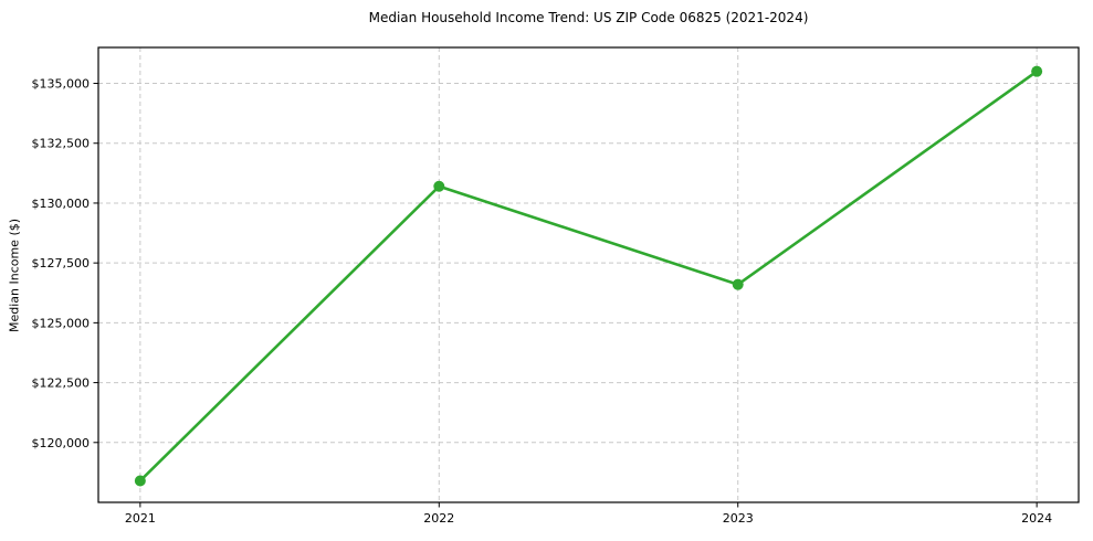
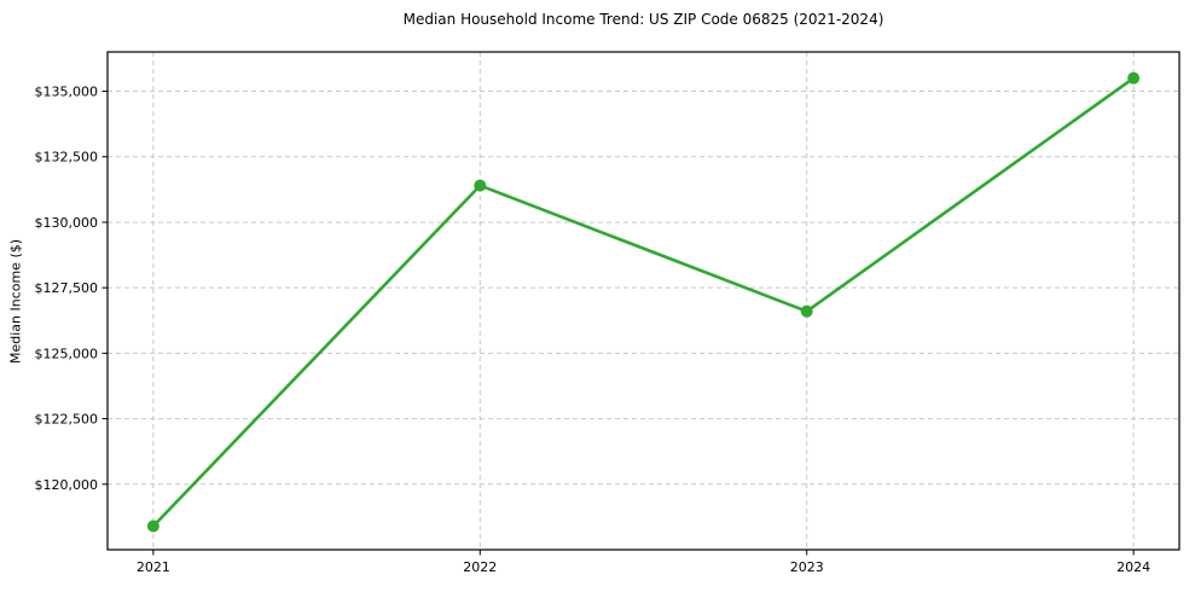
2022: $130700 -> $131400
